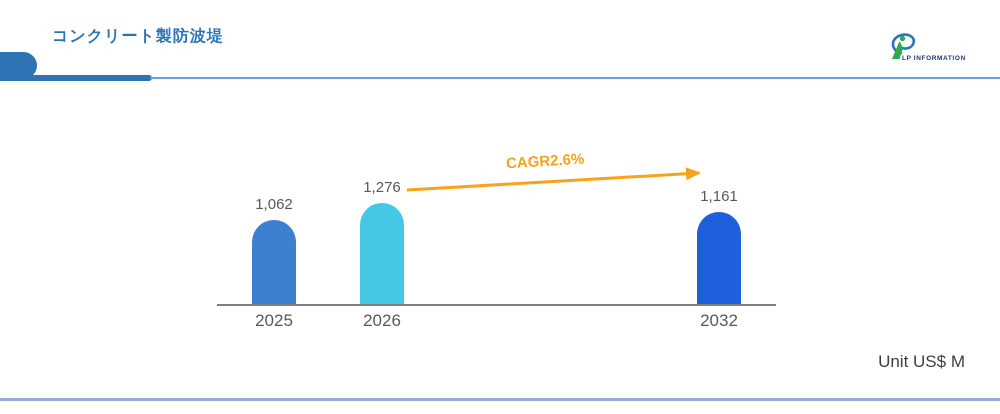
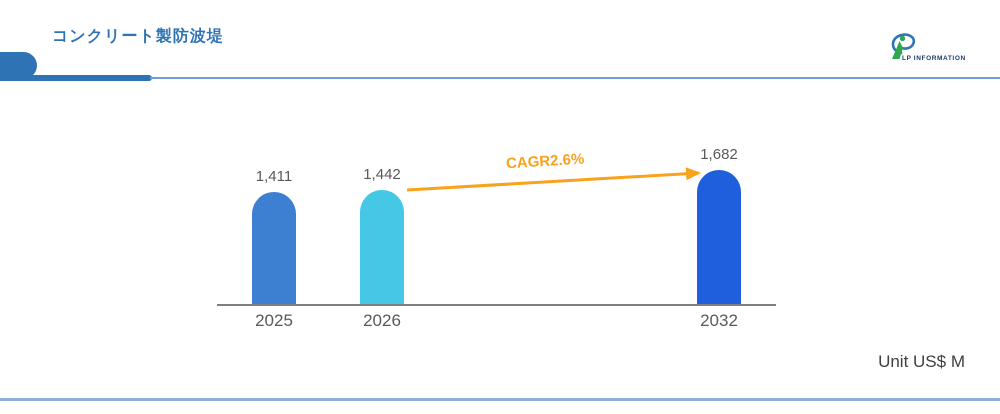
2025: 1,062 -> 1,411
2026: 1,276 -> 1,442
2032: 1,161 -> 1,682
